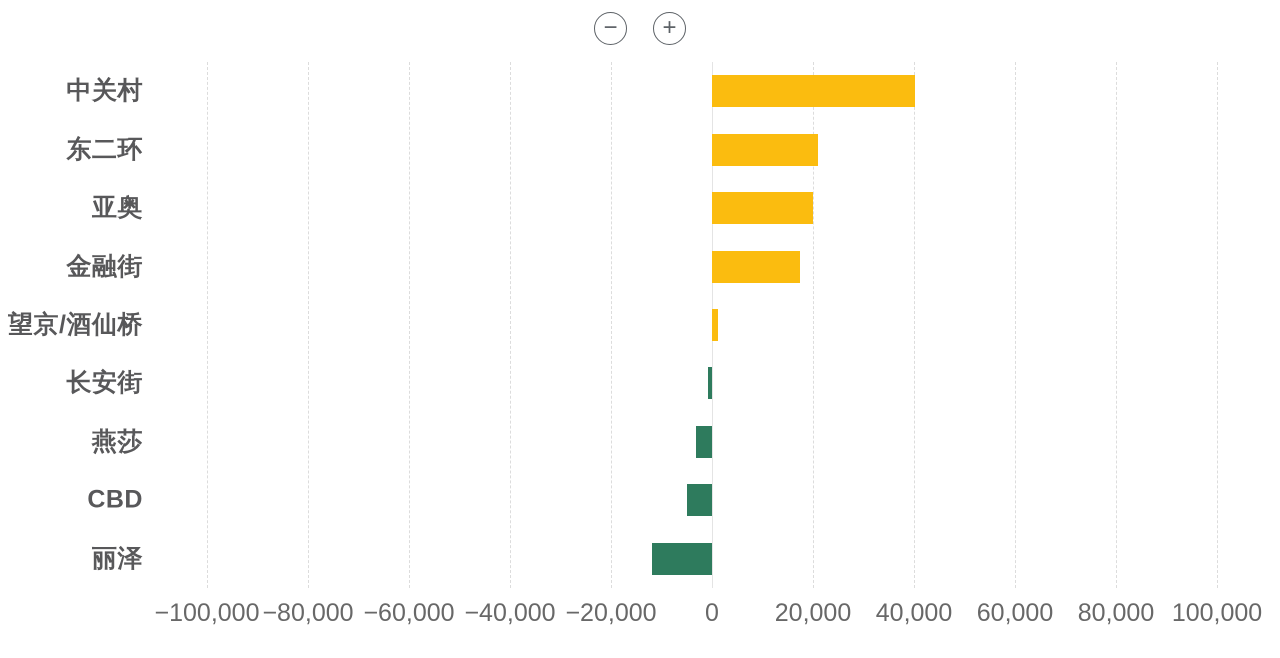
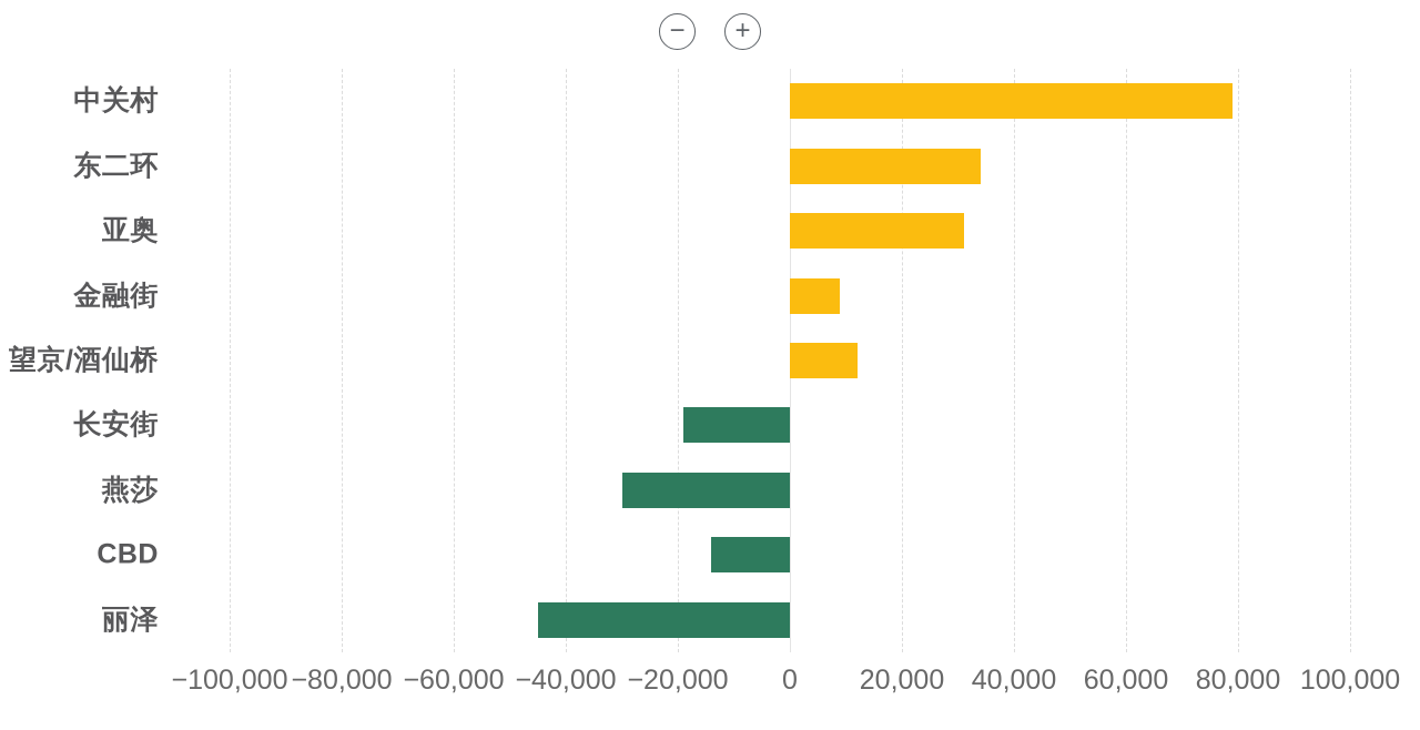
中关村: 40000 -> 79000
东二环: 21000 -> 34000
亚奥: 20000 -> 31000
金融街: 17000 -> 9000
望京/酒仙桥: 1000 -> 12000
长安街: -1000 -> -19000
燕莎: -3000 -> -30000
CBD: -5000 -> -14000
丽泽: -12000 -> -45000
